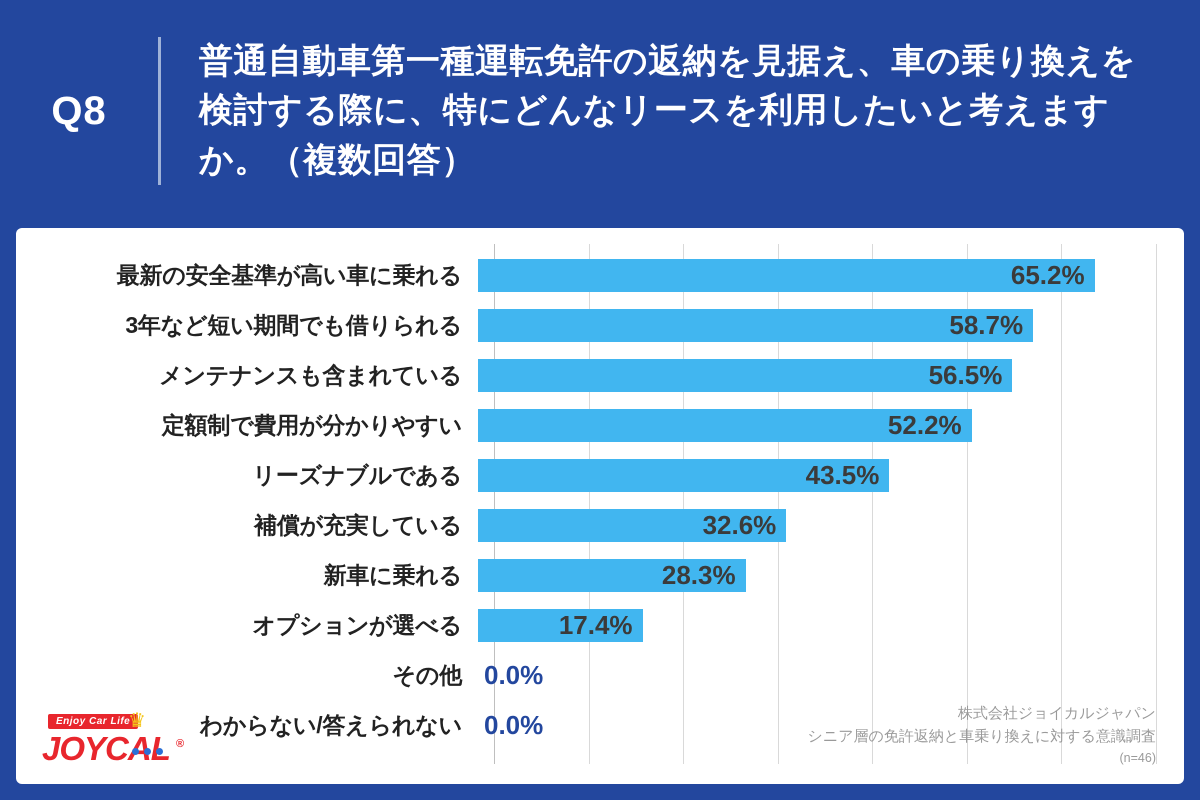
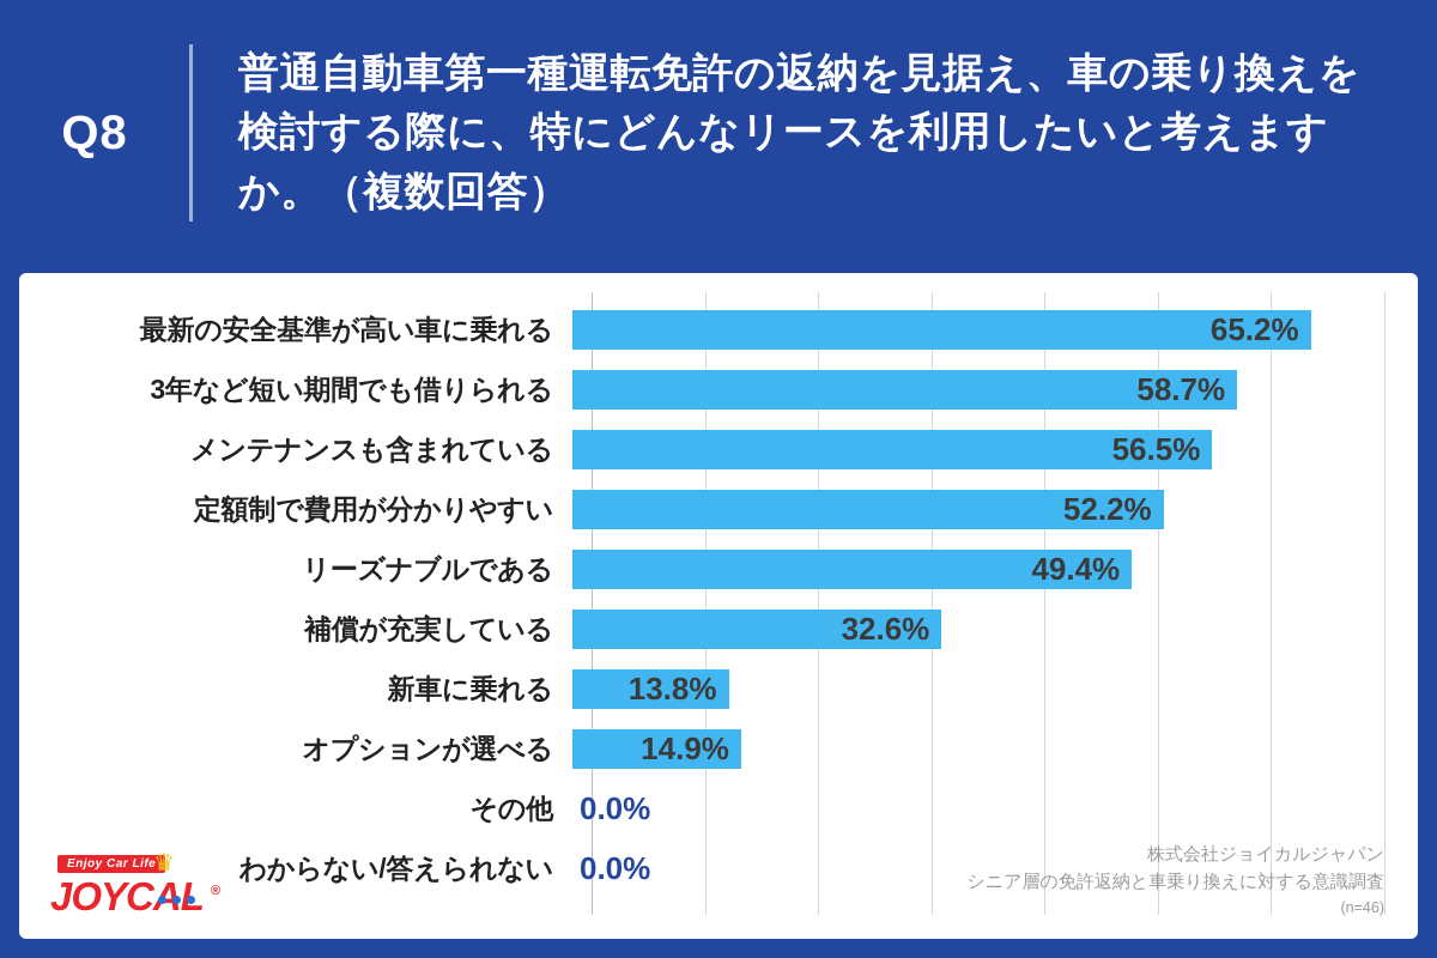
リーズナブルである: 43.5% -> 49.4%
新車に乗れる: 28.3% -> 13.8%
オプションが選べる: 17.4% -> 14.9%
